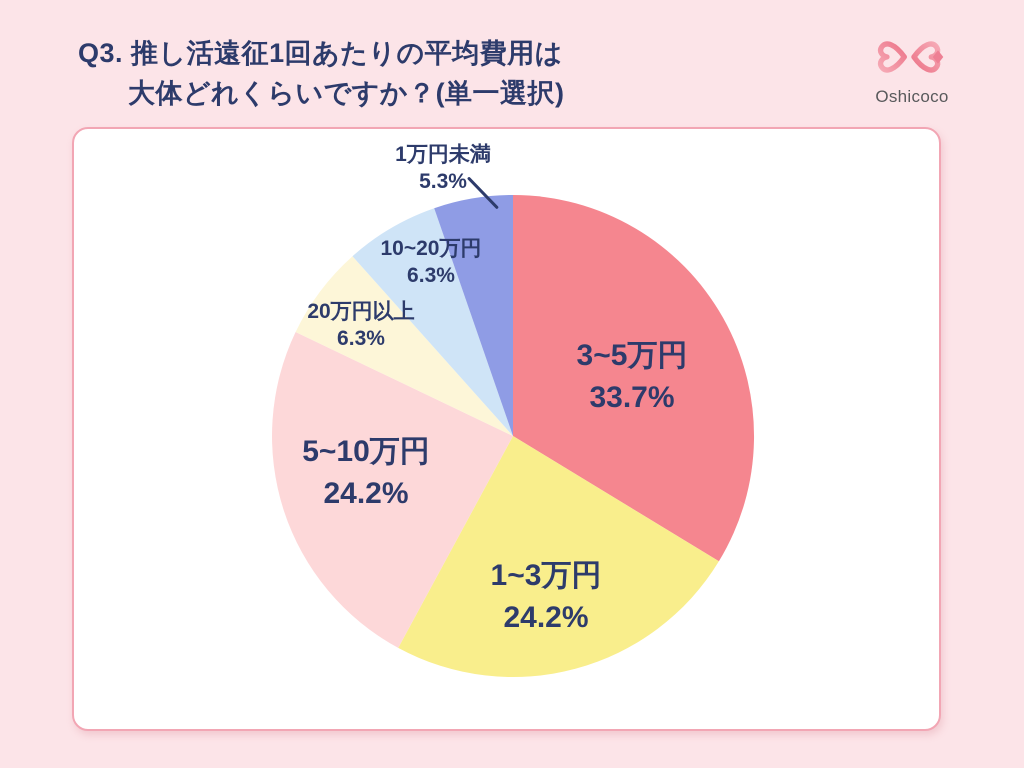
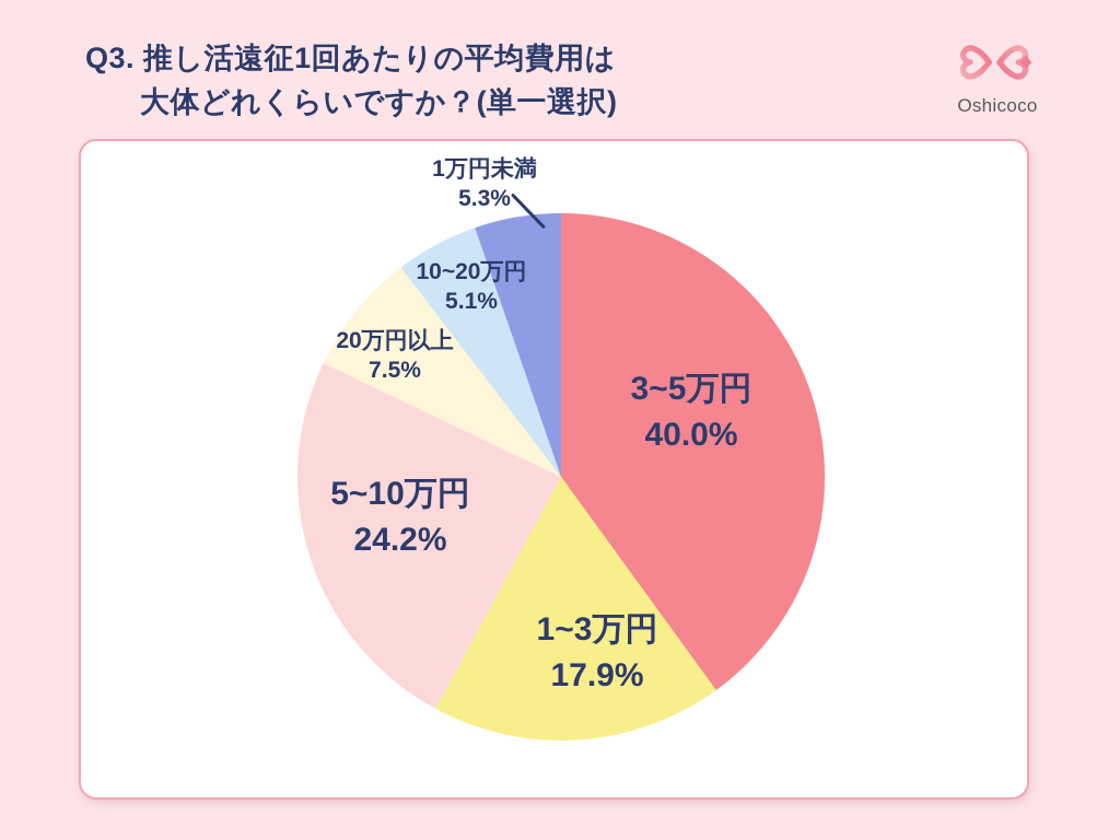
3~5万円: 33.7% -> 40.0%
1~3万円: 24.2% -> 17.9%
20万円以上: 6.3% -> 7.5%
10~20万円: 6.3% -> 5.1%
